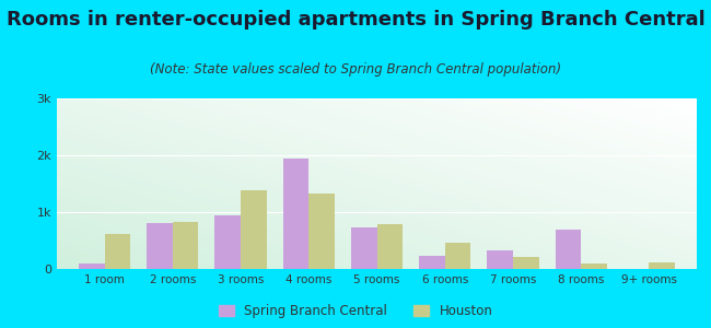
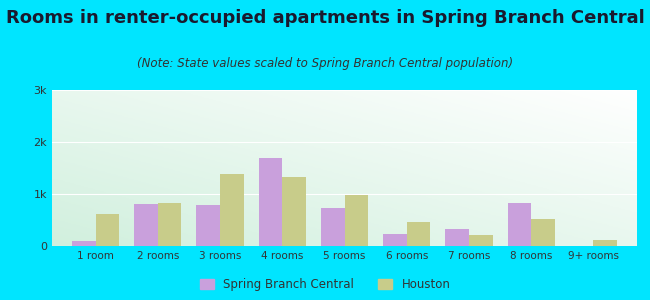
Spring Branch Central/3 rooms: 0.95k -> 0.78k
Spring Branch Central/4 rooms: 1.95k -> 1.70k
Houston/5 rooms: 0.78k -> 0.98k
Spring Branch Central/8 rooms: 0.70k -> 0.82k
Houston/8 rooms: 0.10k -> 0.52k
